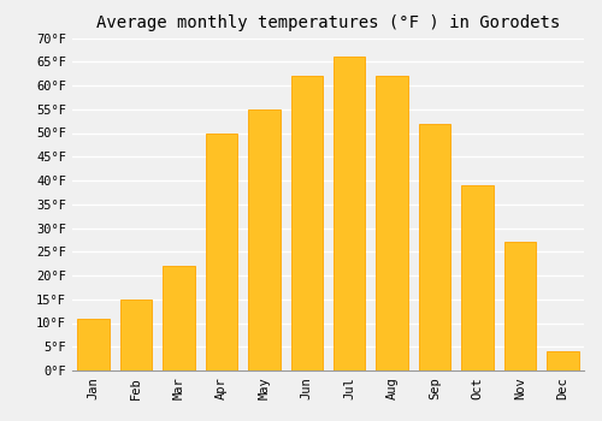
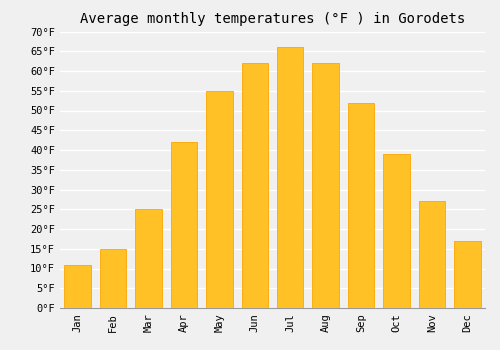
Mar: 22°F -> 25°F
Apr: 50°F -> 42°F
Dec: 4°F -> 17°F
